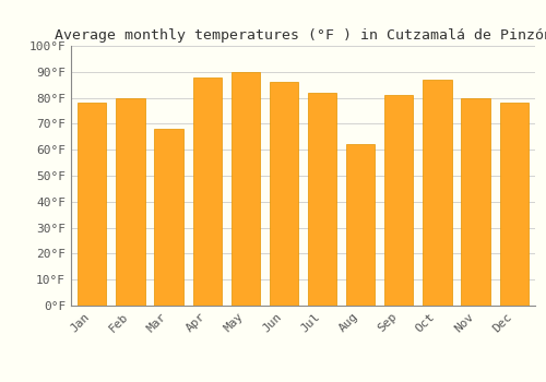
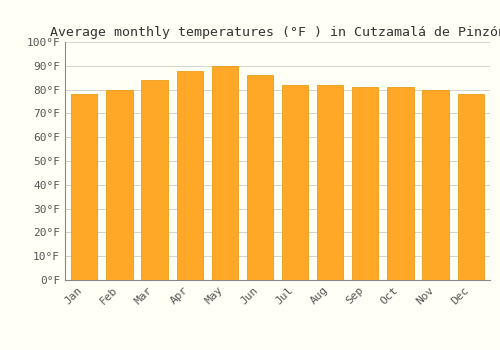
Mar: 68°F -> 84°F
Aug: 62°F -> 82°F
Oct: 87°F -> 81°F
